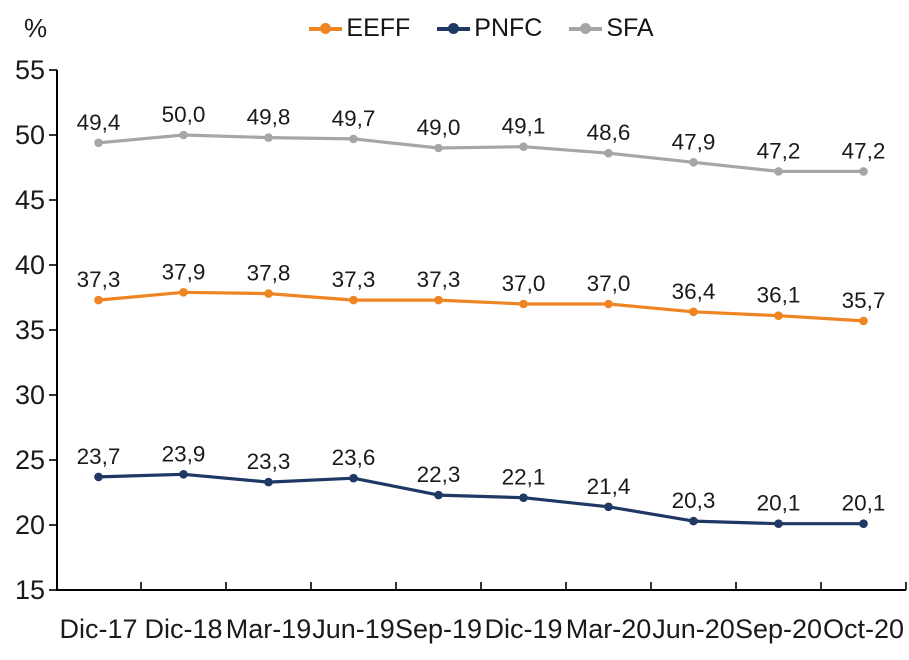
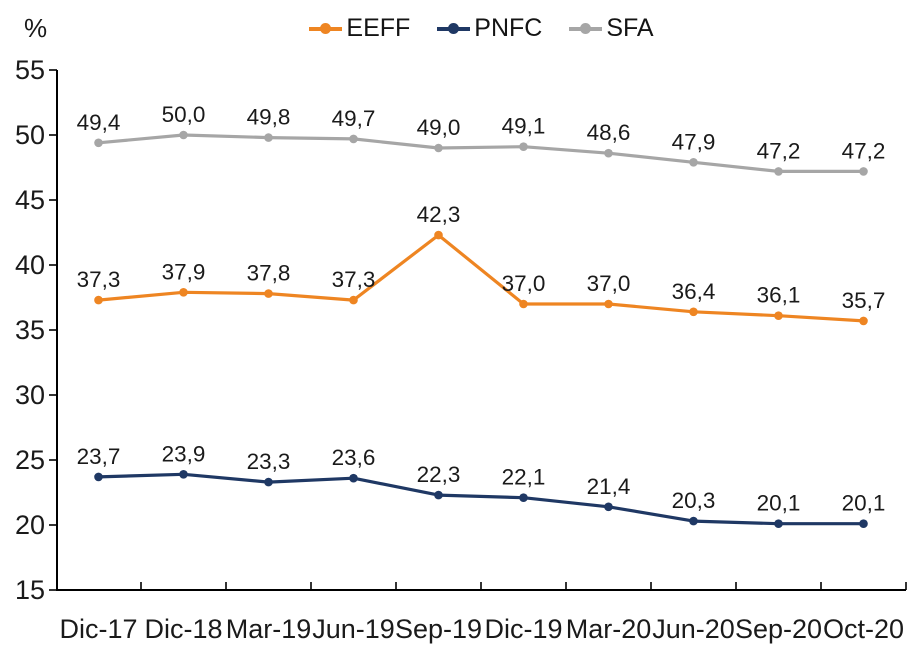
EEFF/Sep-19: 37,3 -> 42,3
